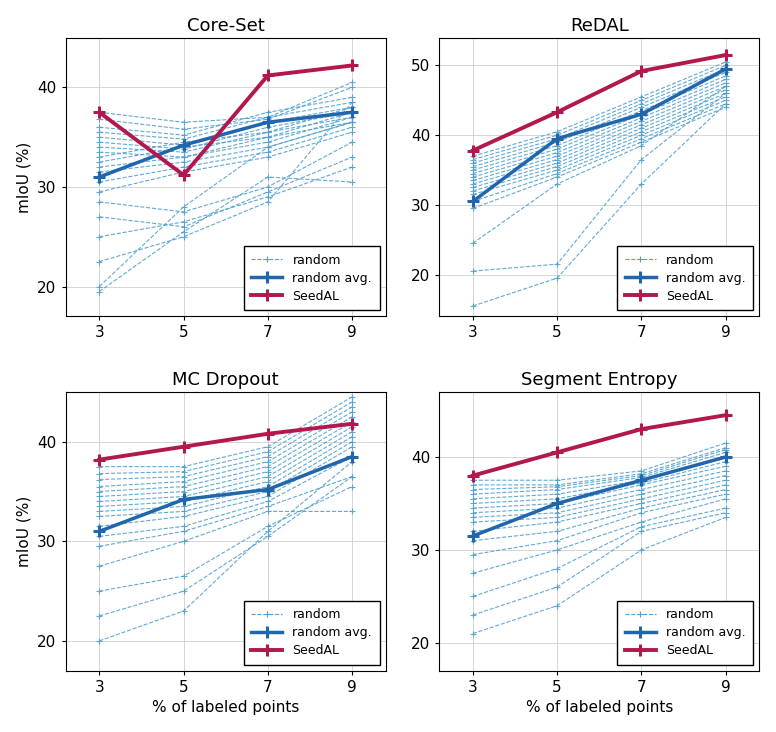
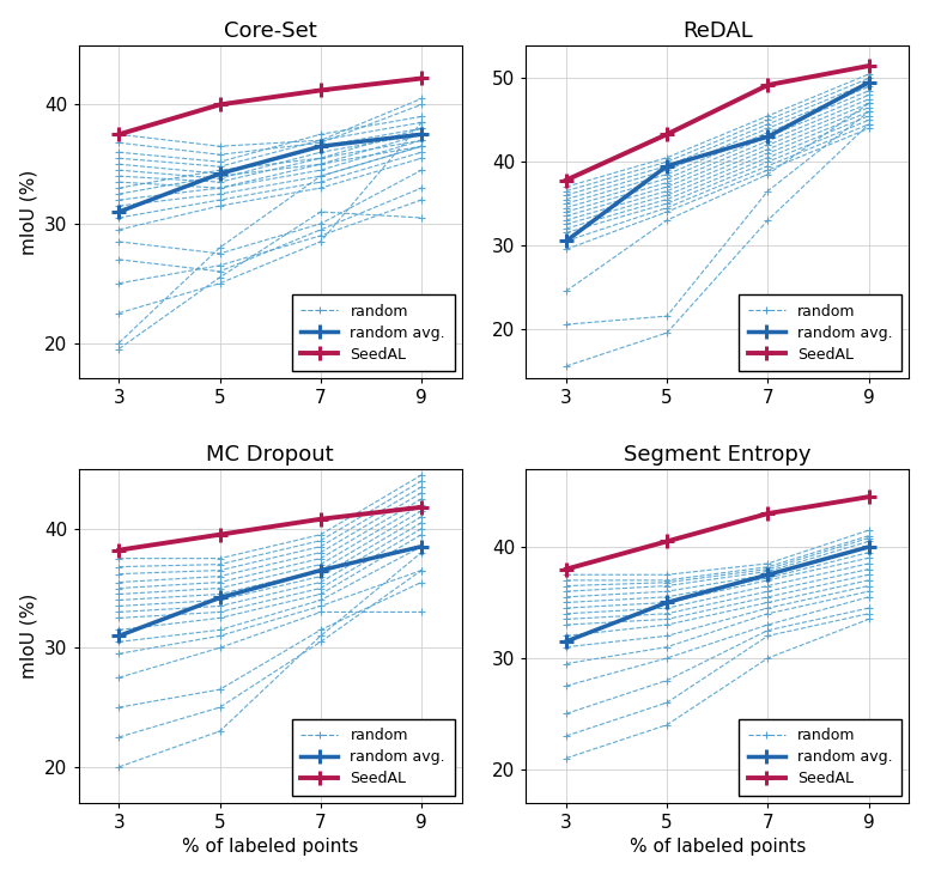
Core-Set/SeedAL/5: 31.2 -> 40.0
MC Dropout/random avg./7: 35.2 -> 36.5
